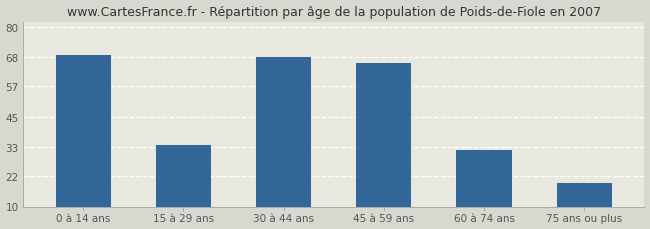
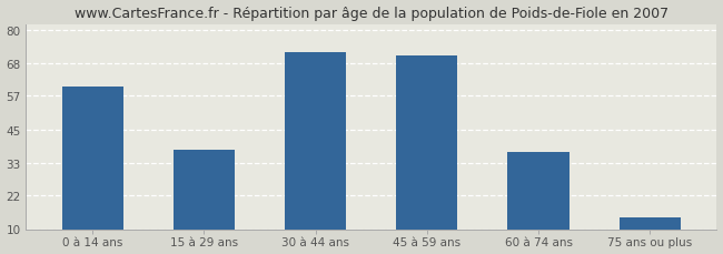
0 à 14 ans: 69 -> 60
15 à 29 ans: 34 -> 38
30 à 44 ans: 68 -> 72
45 à 59 ans: 66 -> 71
60 à 74 ans: 32 -> 37
75 ans ou plus: 19 -> 14
